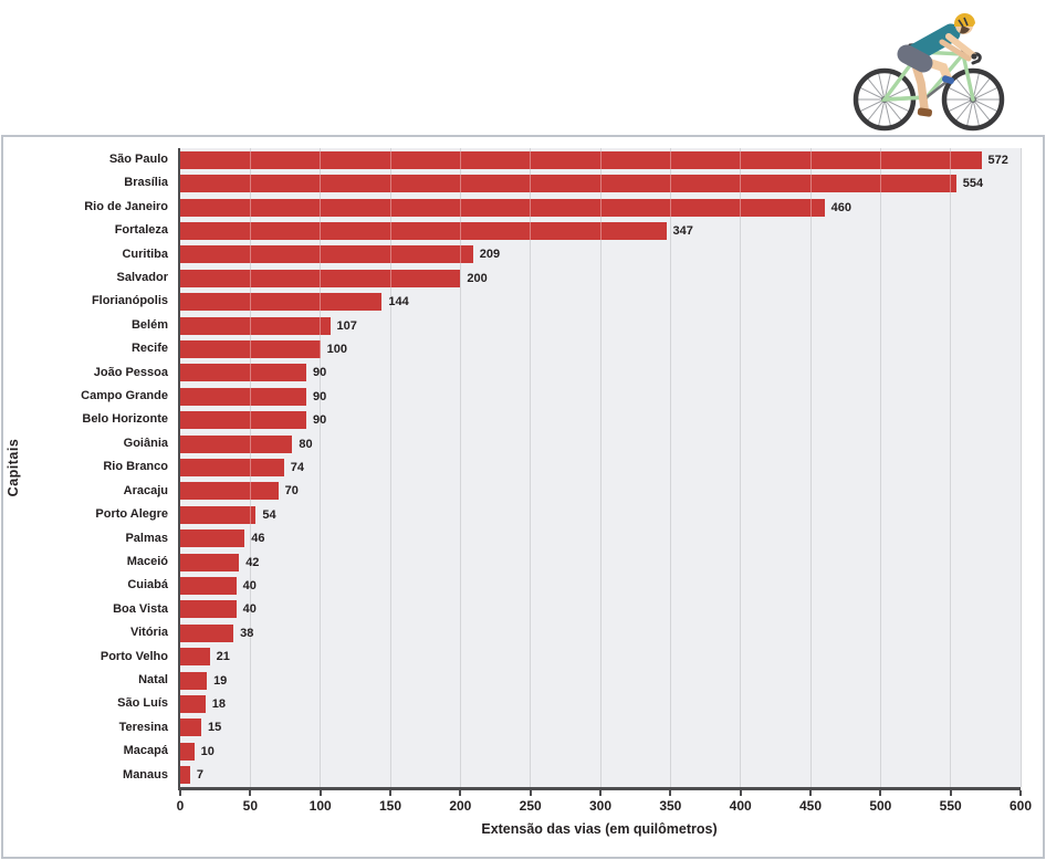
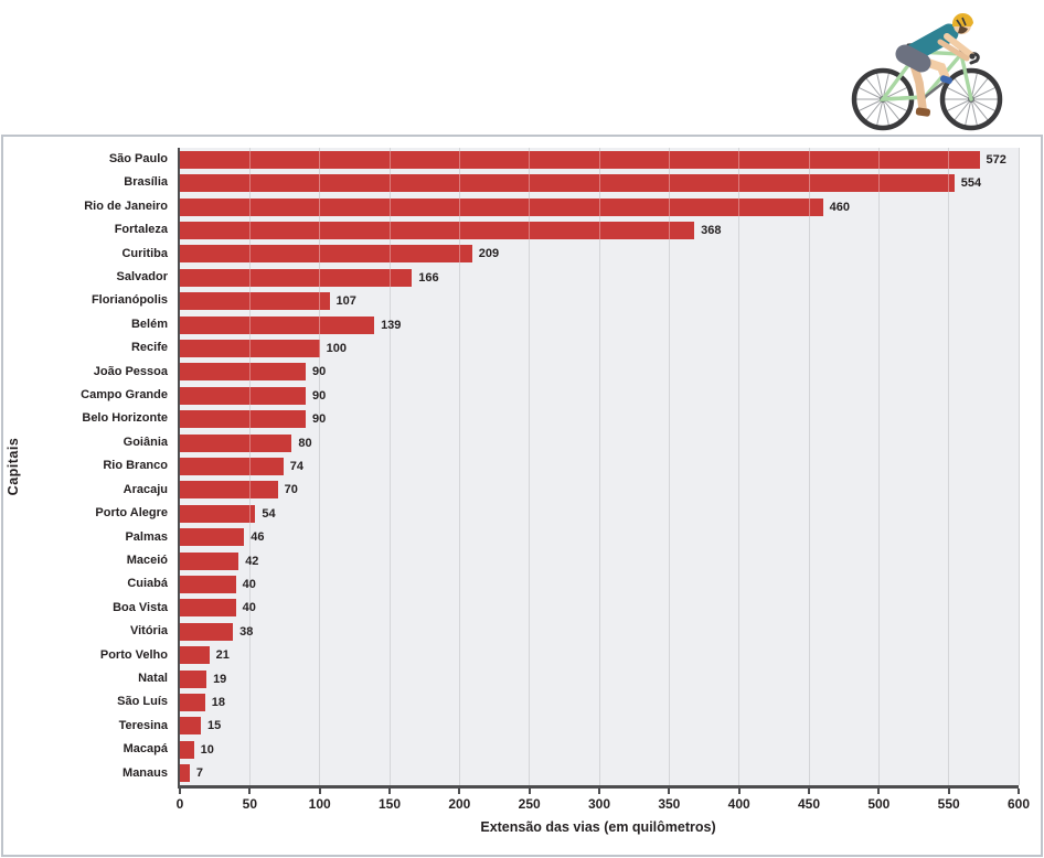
Fortaleza: 347 -> 368
Salvador: 200 -> 166
Florianópolis: 144 -> 107
Belém: 107 -> 139
